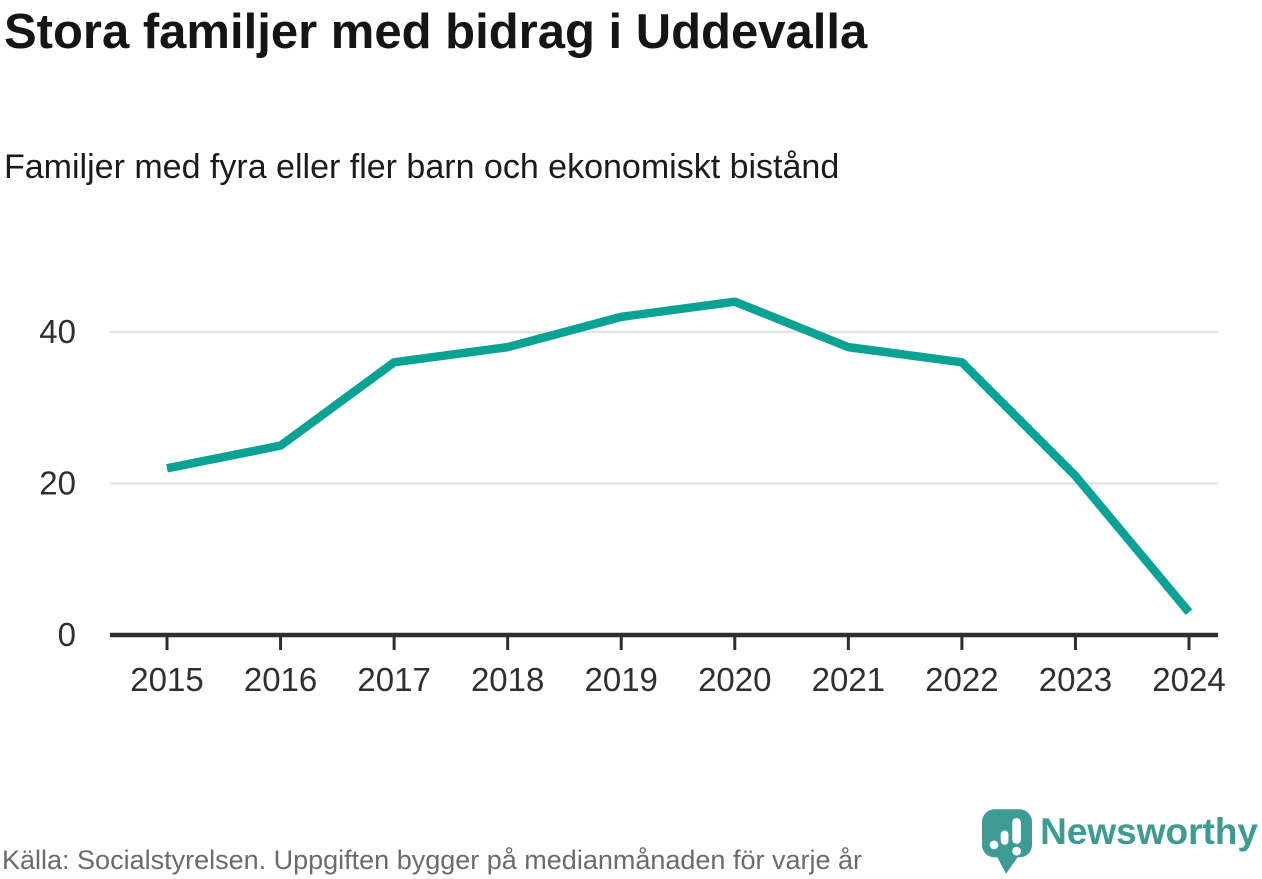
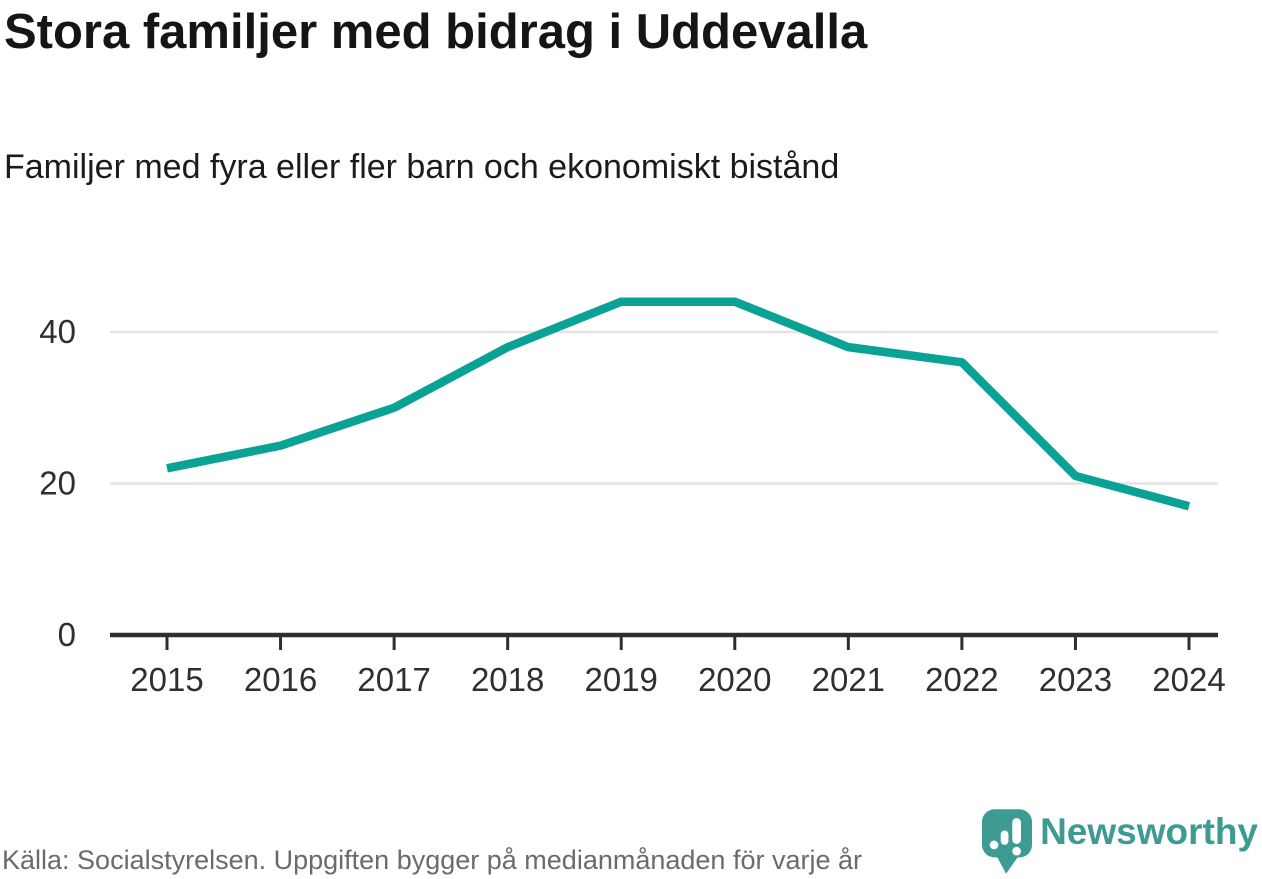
2017: 36 -> 30
2019: 42 -> 44
2024: 3 -> 17
